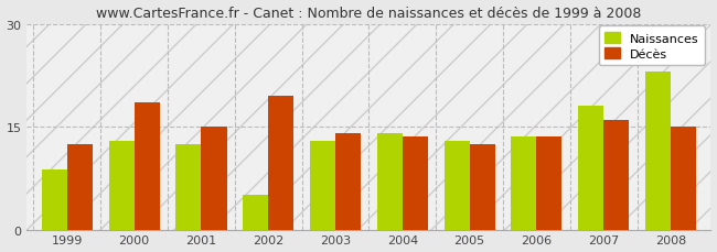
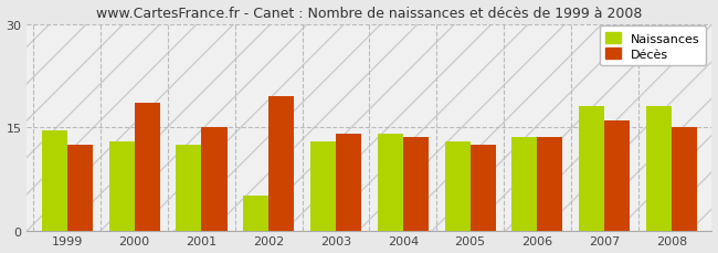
Naissances/1999: 8.8 -> 14.5
Naissances/2008: 23.0 -> 18.0
